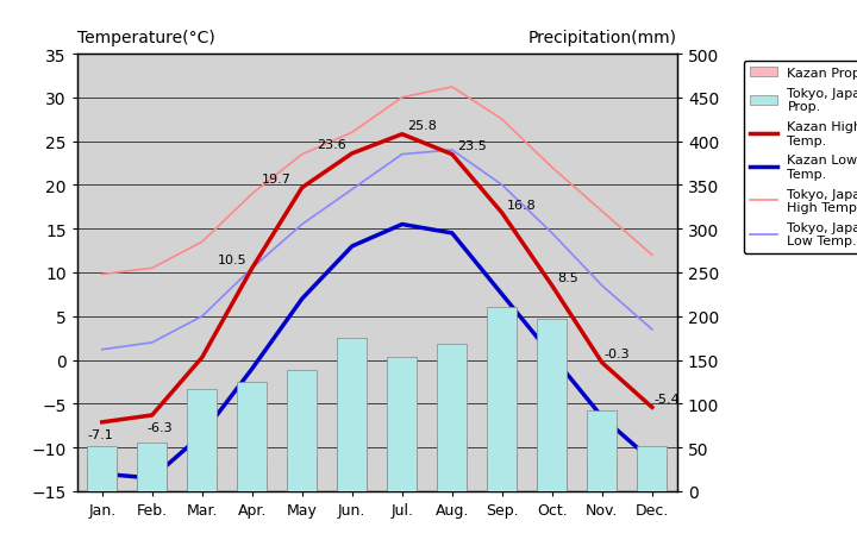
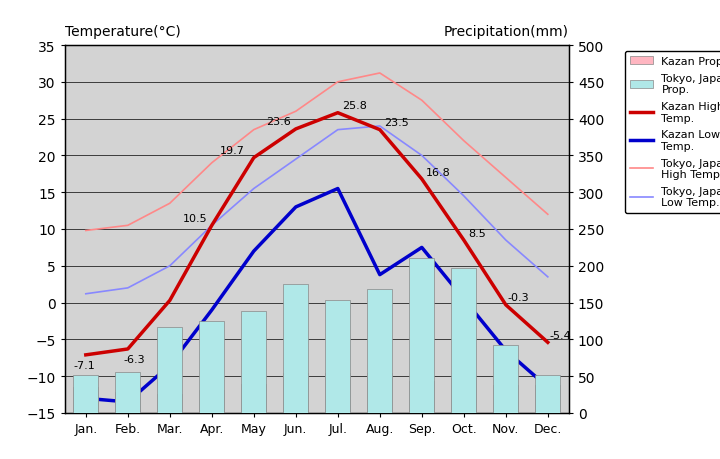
Kazan Low Temp./Aug.: 14.5 -> 3.8
